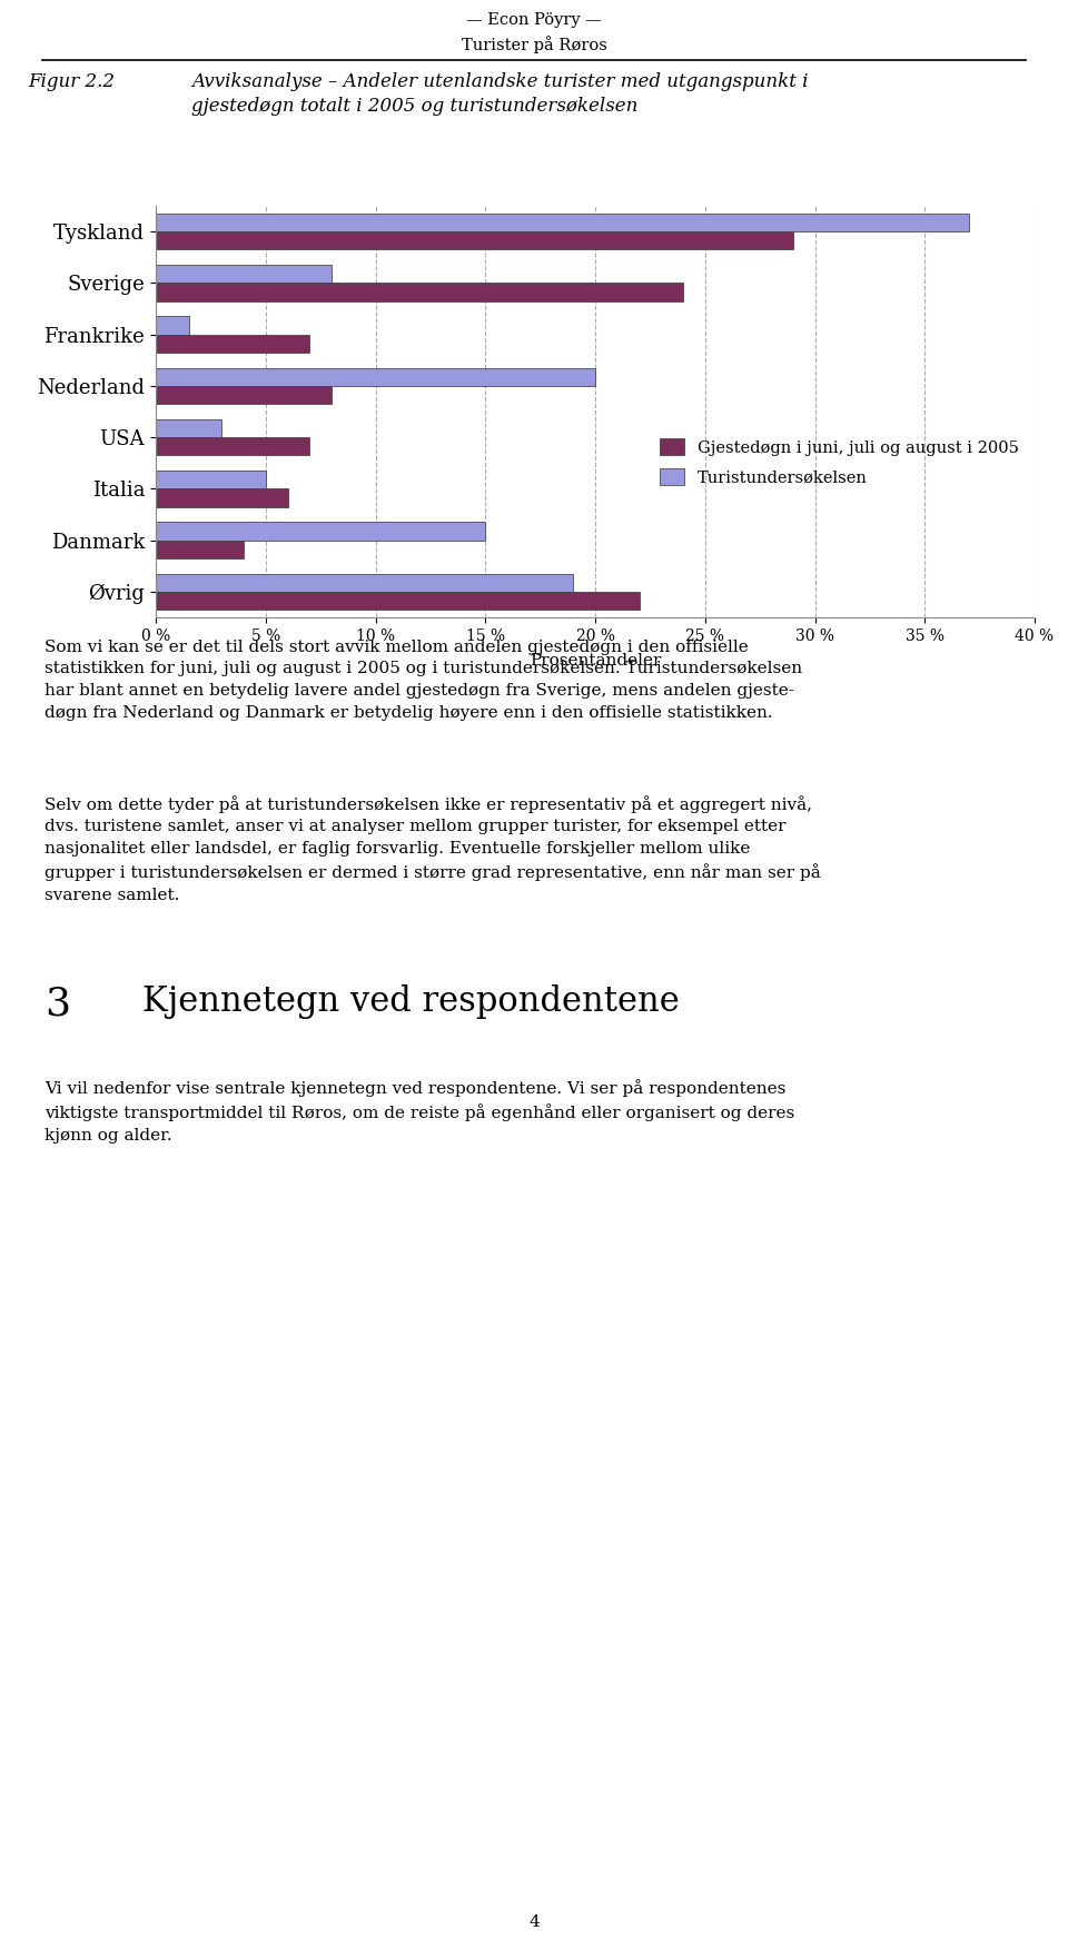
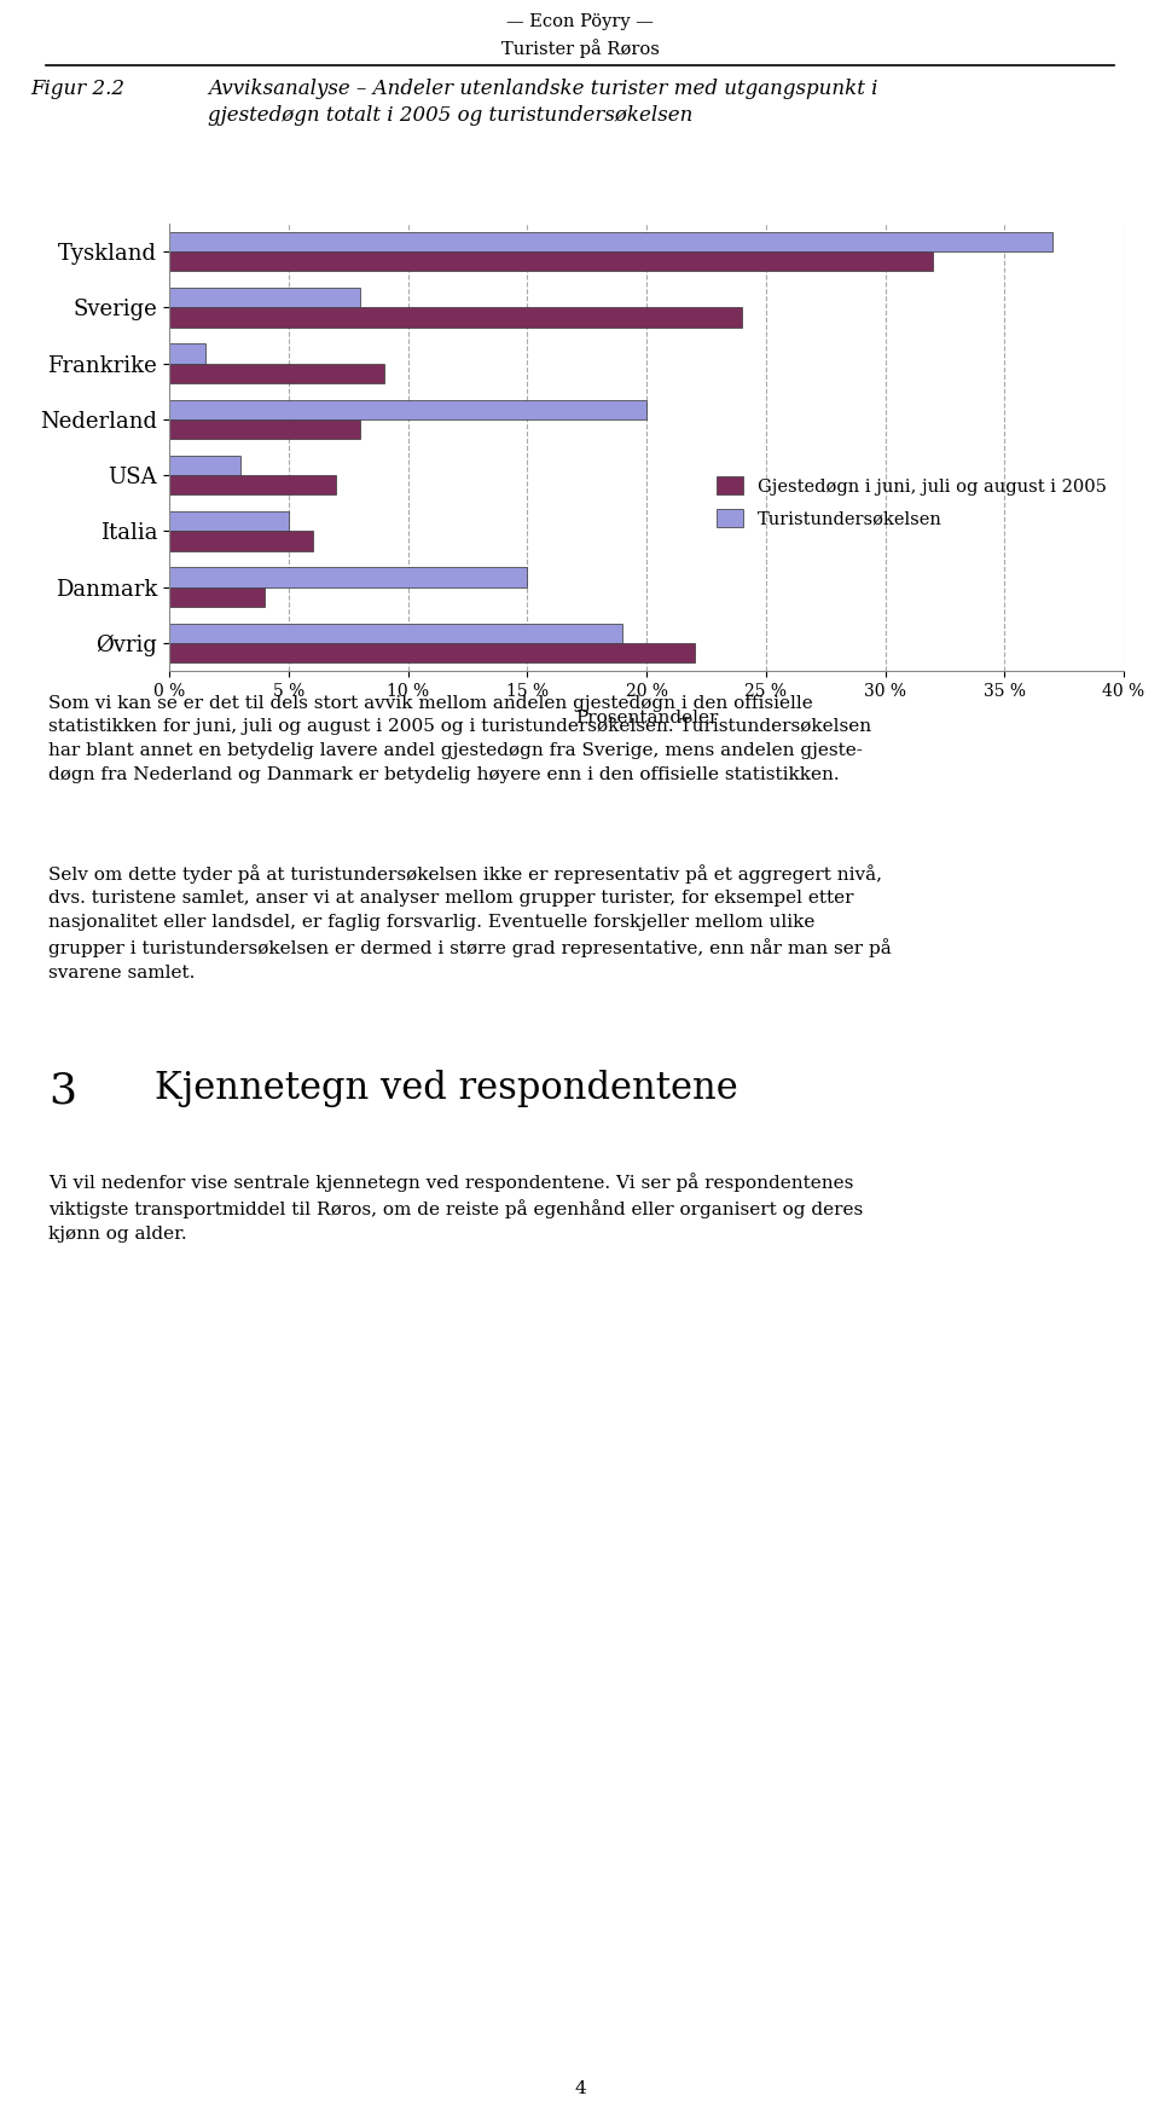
Gjestedøgn i juni, juli og august i 2005/Tyskland: 29 % -> 32 %
Gjestedøgn i juni, juli og august i 2005/Frankrike: 7 % -> 9 %
